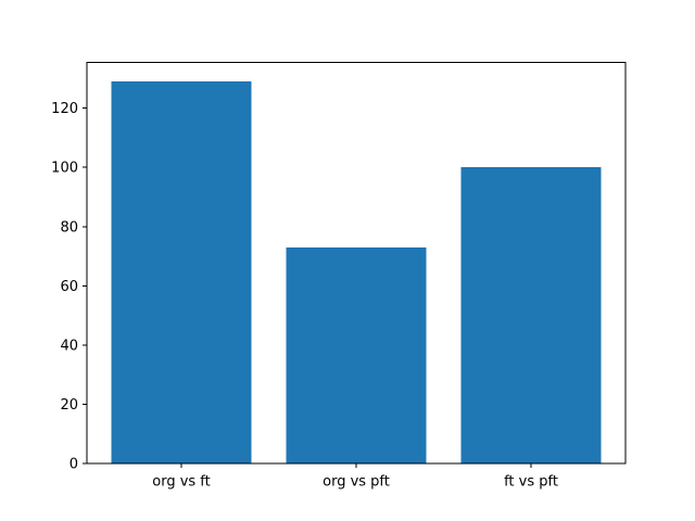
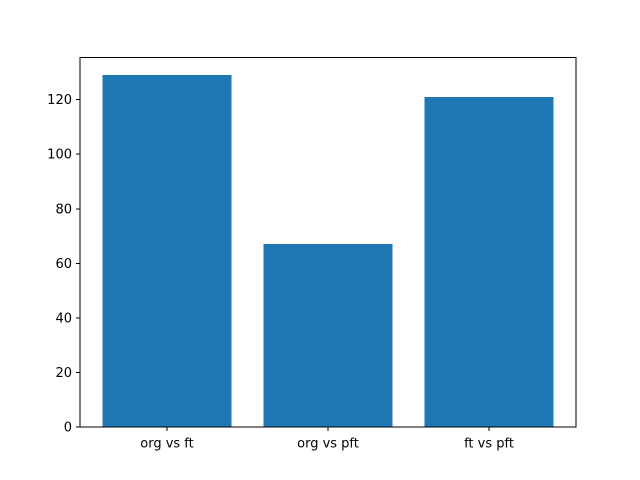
org vs pft: 73 -> 67
ft vs pft: 100 -> 121
